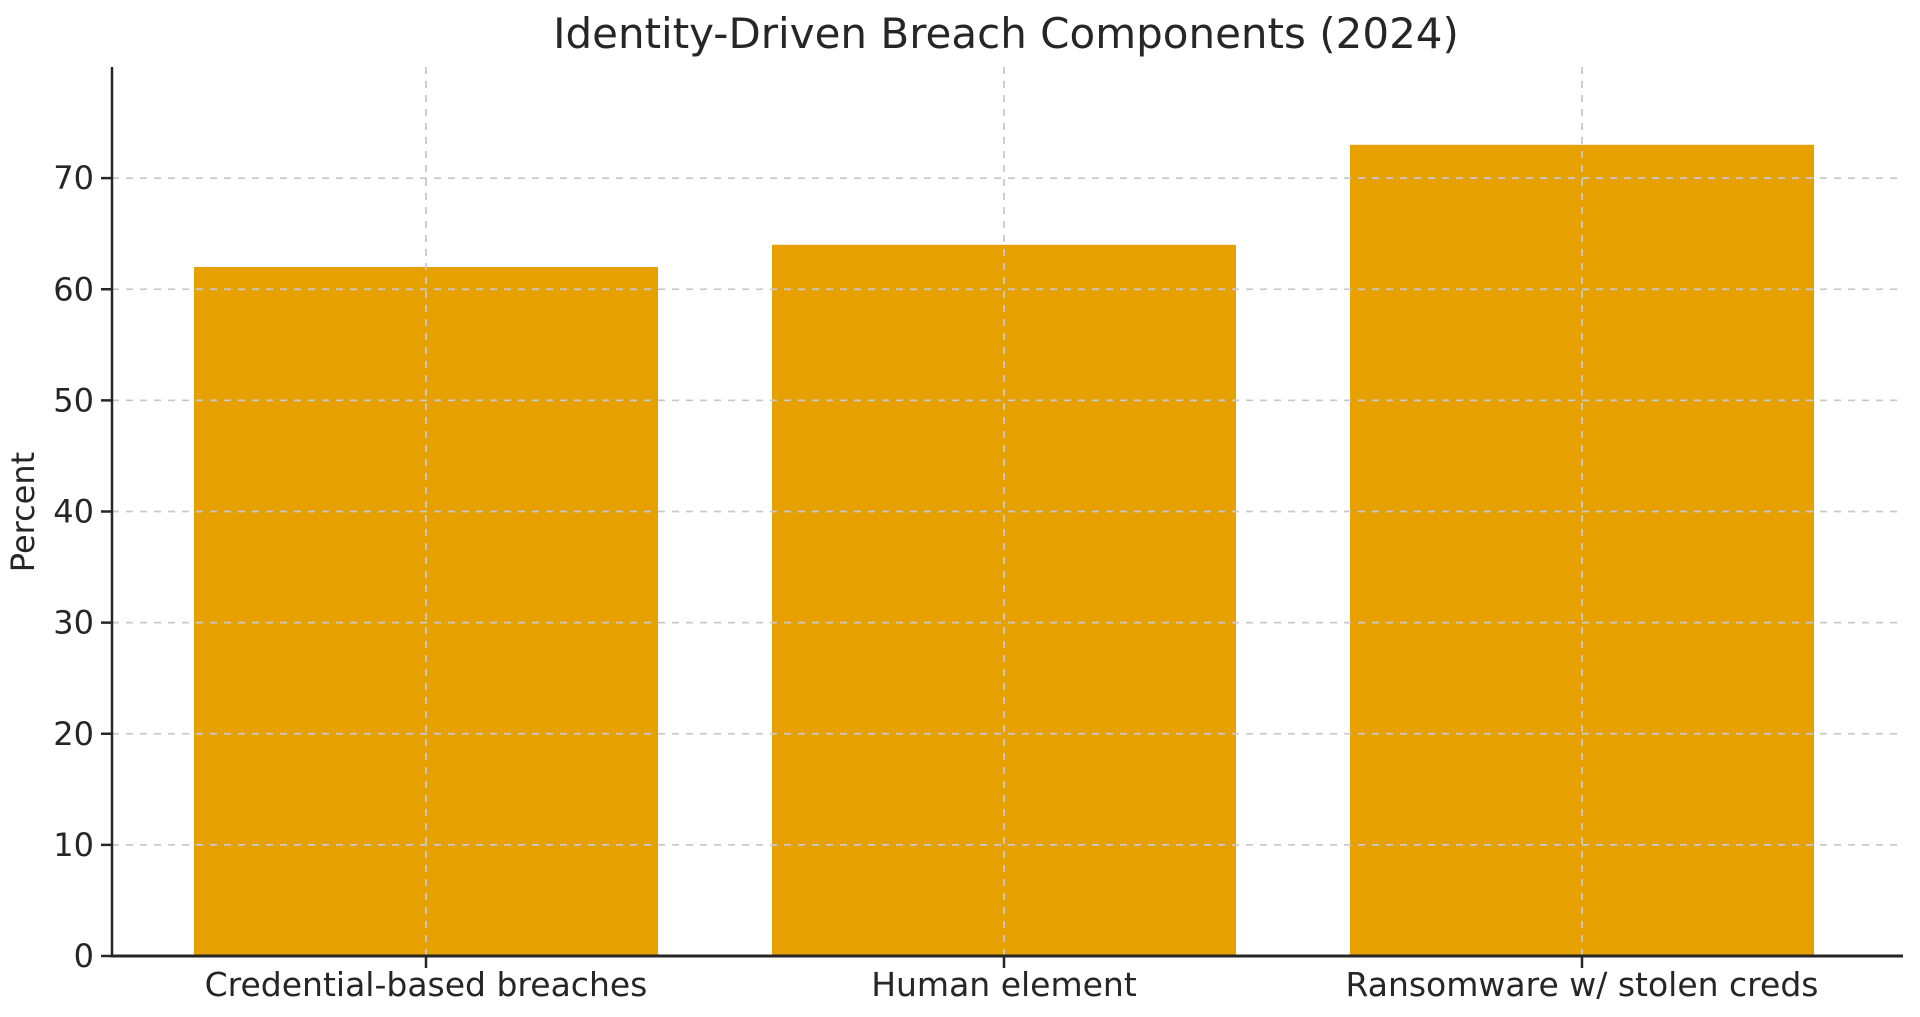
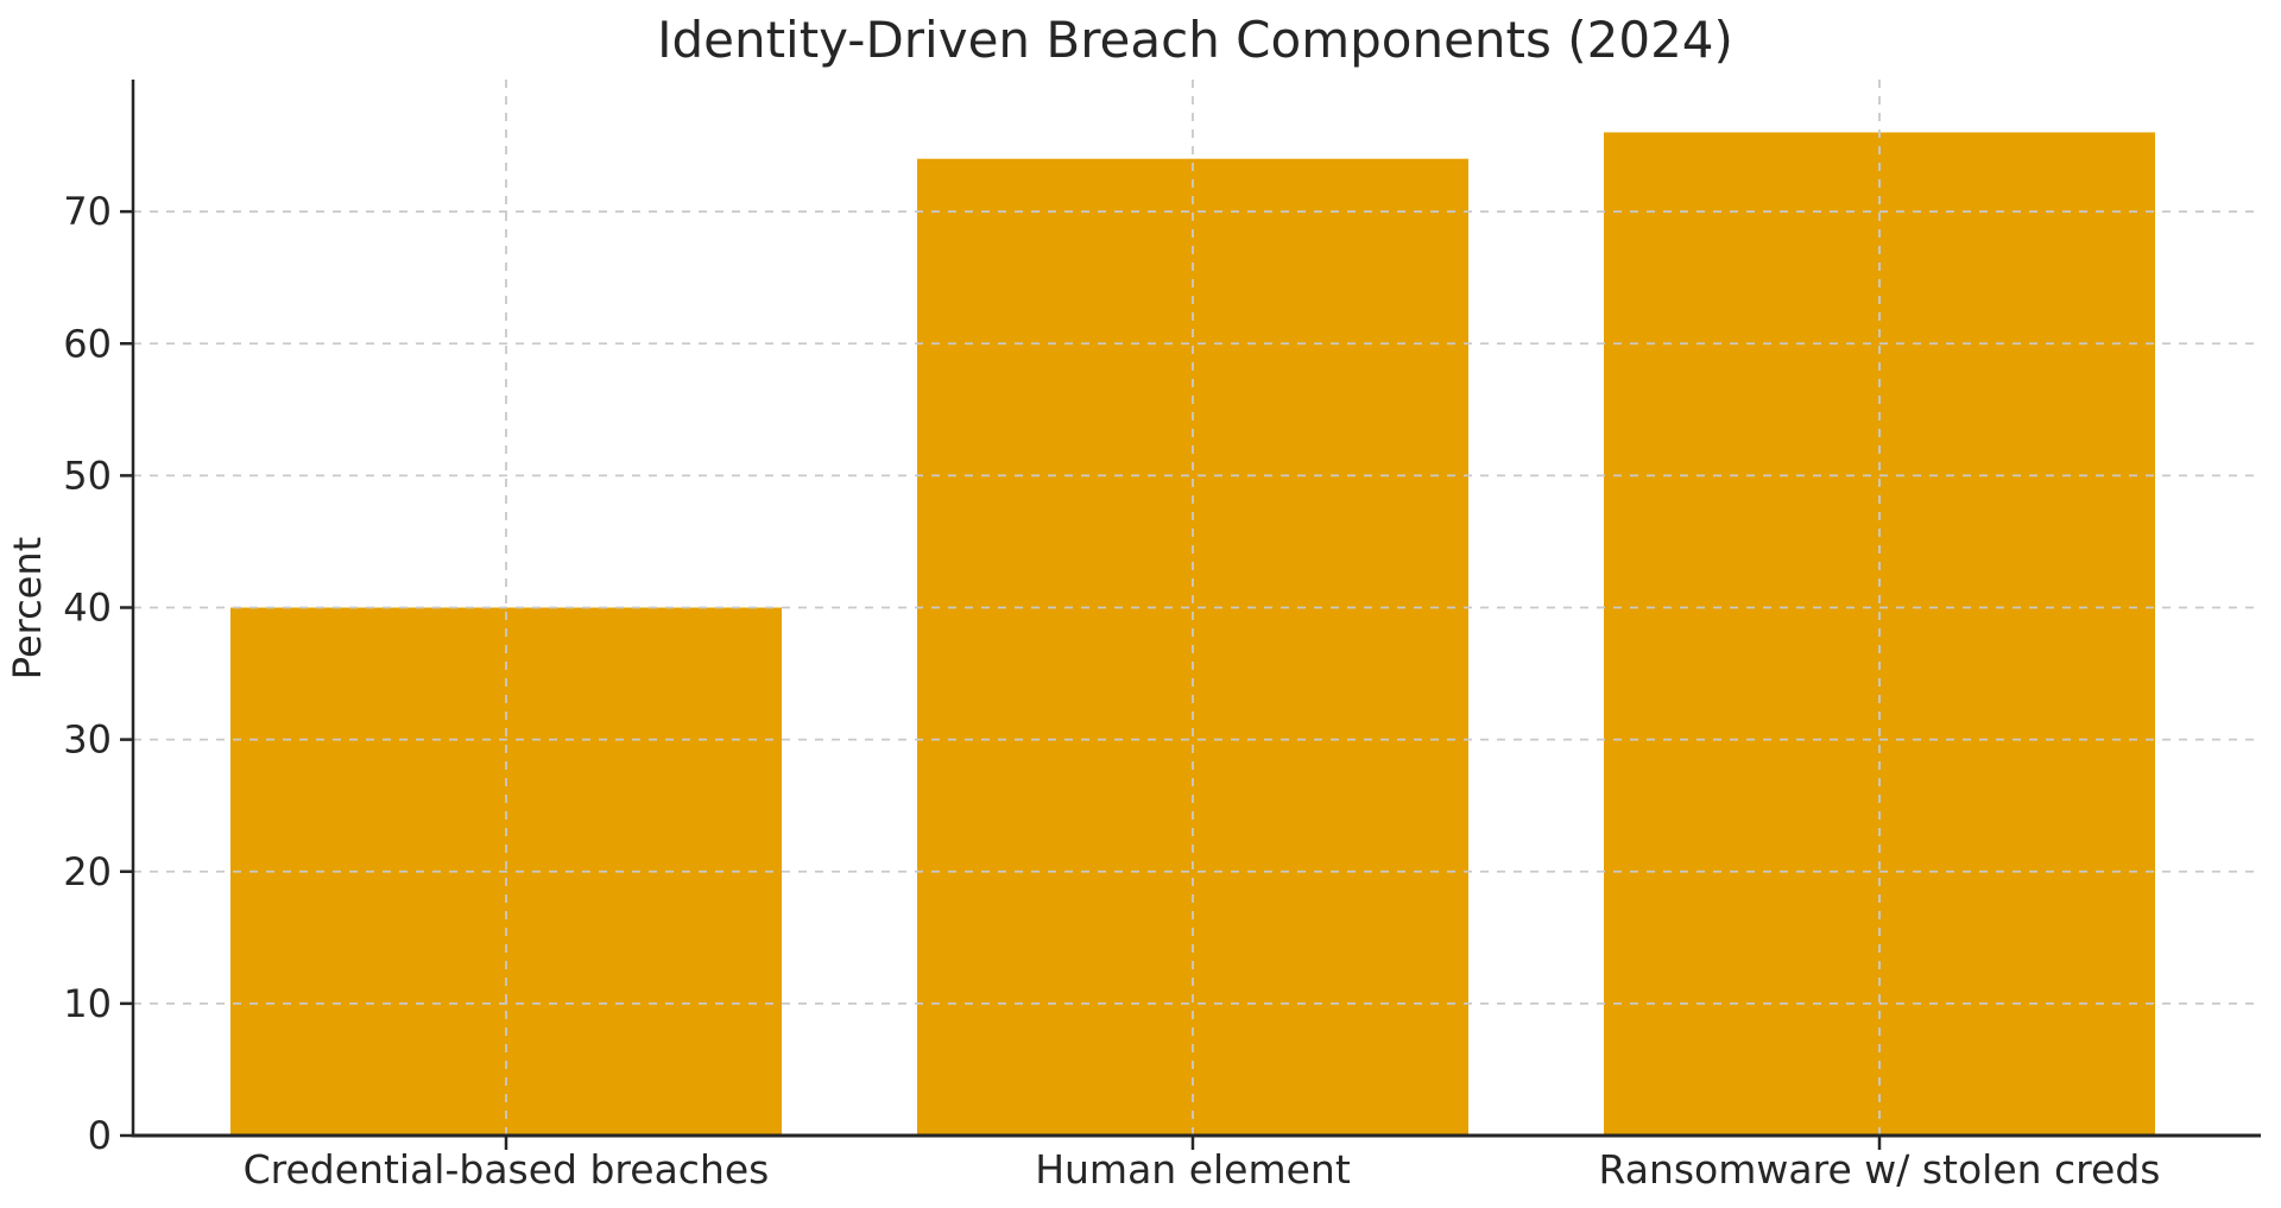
Credential-based breaches: 62 -> 40
Human element: 64 -> 74
Ransomware w/ stolen creds: 73 -> 76
